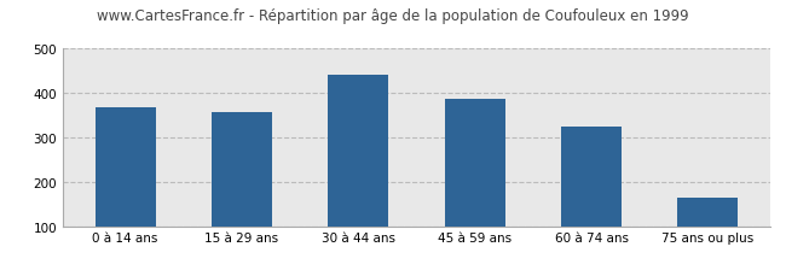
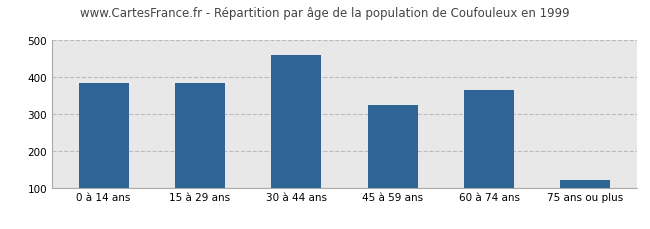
0 à 14 ans: 367 -> 385
15 à 29 ans: 358 -> 385
30 à 44 ans: 440 -> 460
45 à 59 ans: 388 -> 325
60 à 74 ans: 325 -> 365
75 ans ou plus: 163 -> 120
